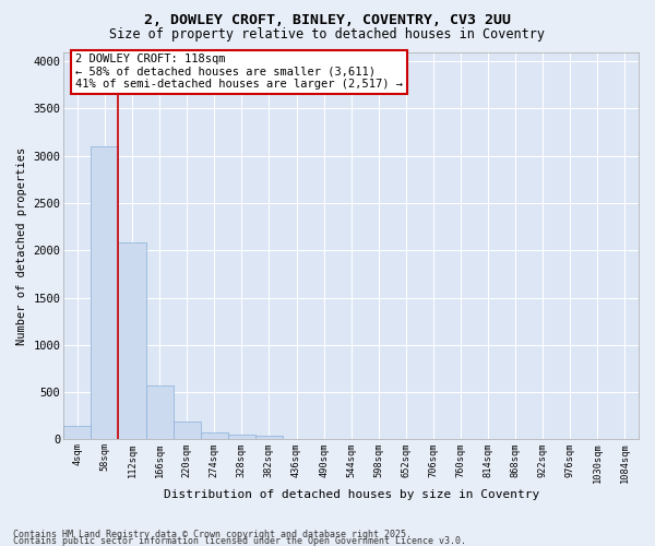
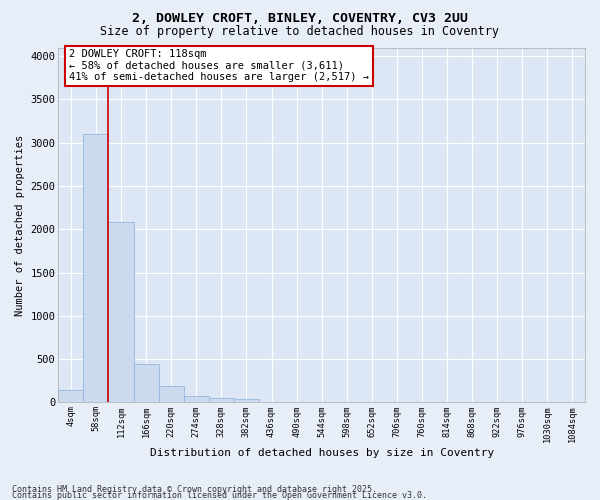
166sqm: 570 -> 440
